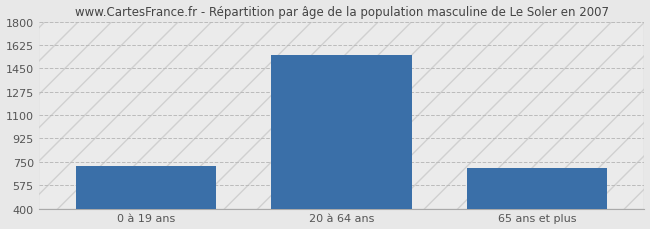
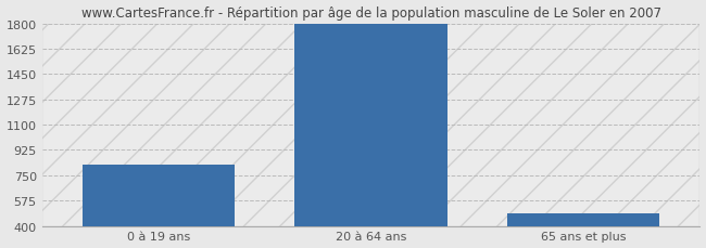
0 à 19 ans: 720 -> 820
20 à 64 ans: 1550 -> 1800
65 ans et plus: 700 -> 490
